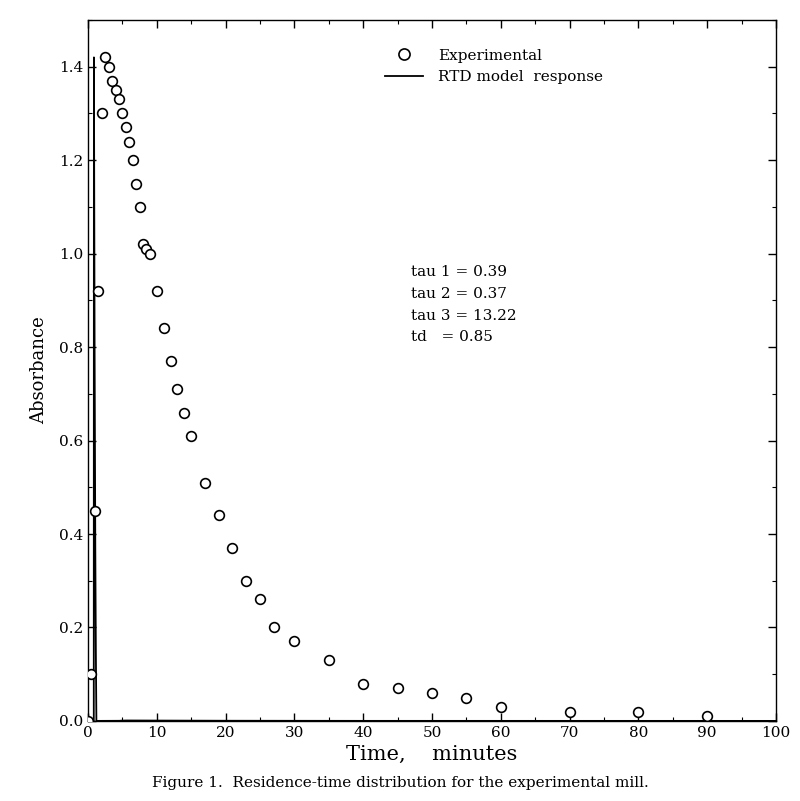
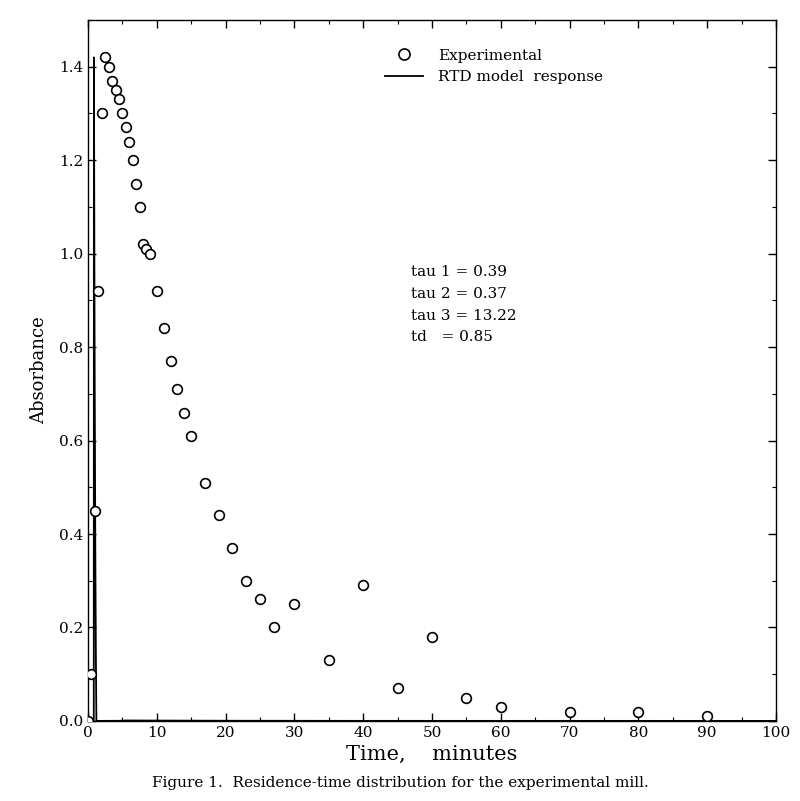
Experimental/30: 0.17 -> 0.25
Experimental/40: 0.08 -> 0.29
Experimental/50: 0.06 -> 0.18
